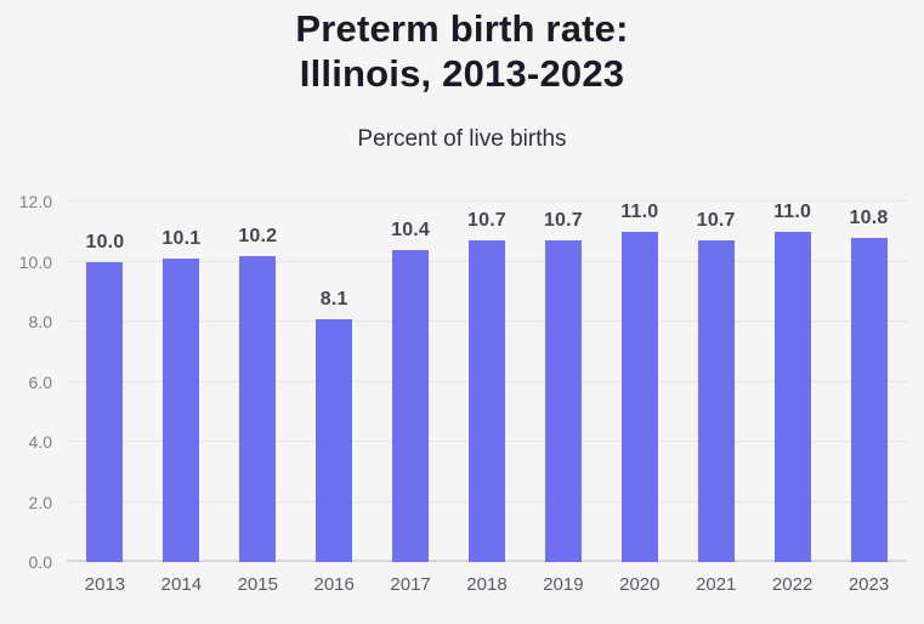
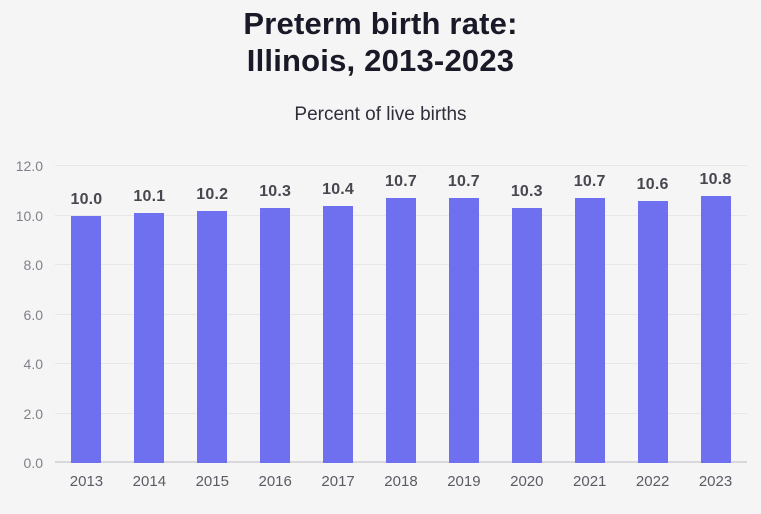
2016: 8.1 -> 10.3
2020: 11.0 -> 10.3
2022: 11.0 -> 10.6
